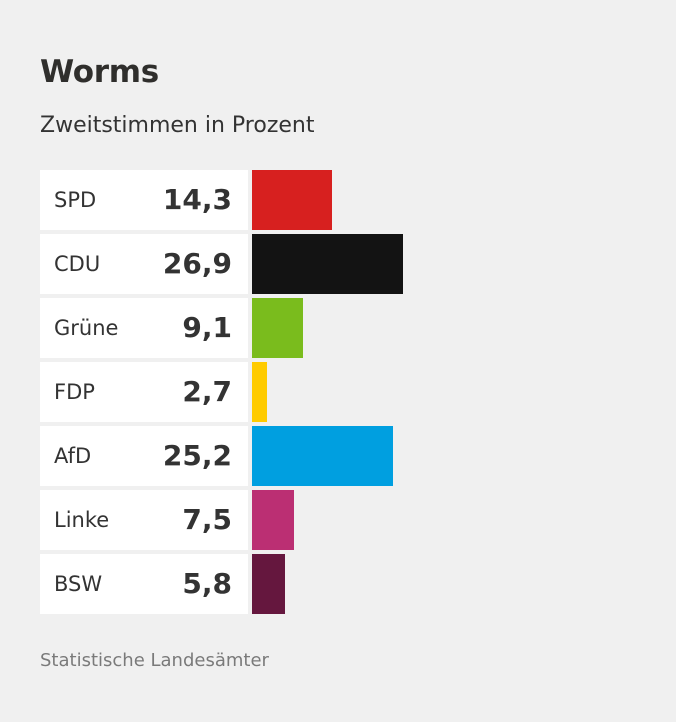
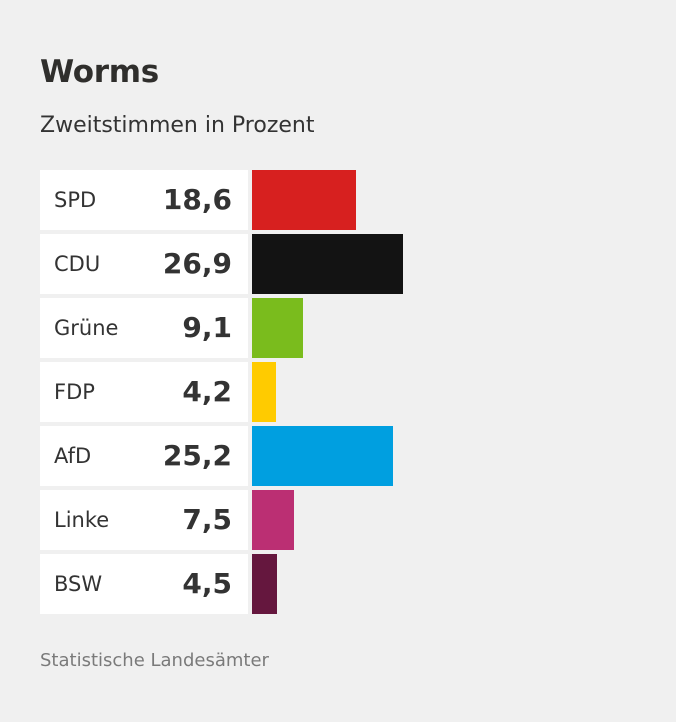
SPD: 14,3 -> 18,6
FDP: 2,7 -> 4,2
BSW: 5,8 -> 4,5
